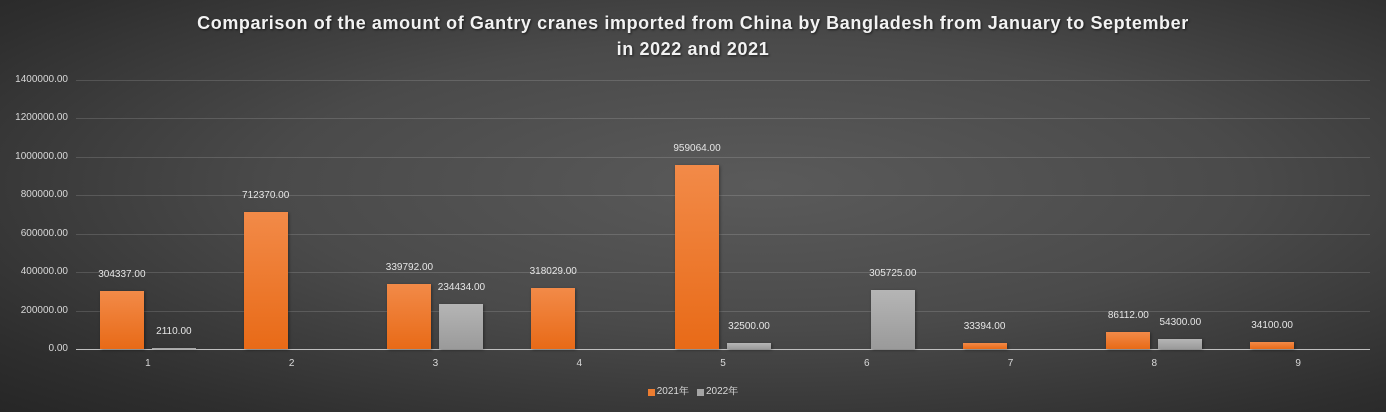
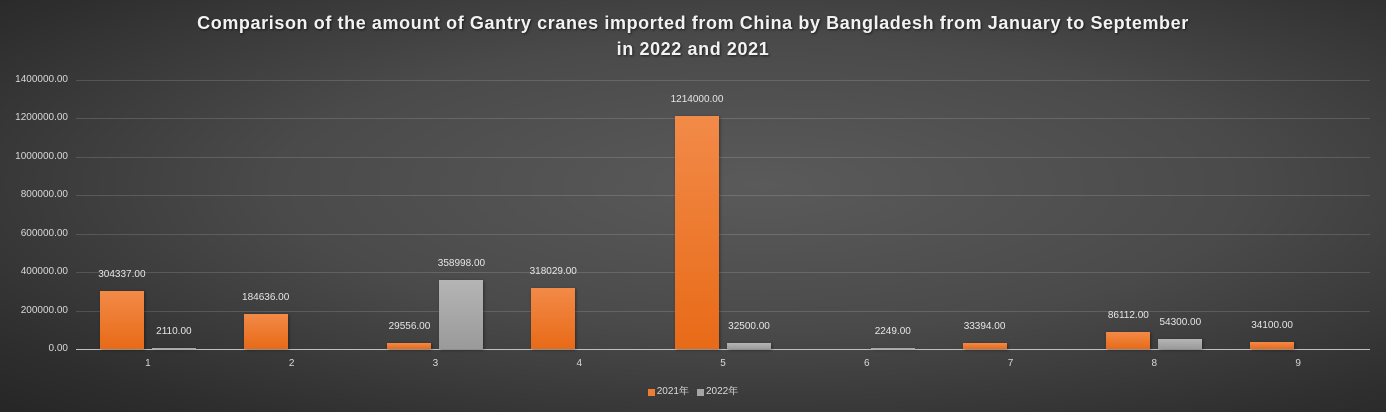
2021年/2: 712370.00 -> 184636.00
2021年/3: 339792.00 -> 29556.00
2022年/3: 234434.00 -> 358998.00
2021年/5: 959064.00 -> 1214000.00
2022年/6: 305725.00 -> 2249.00
